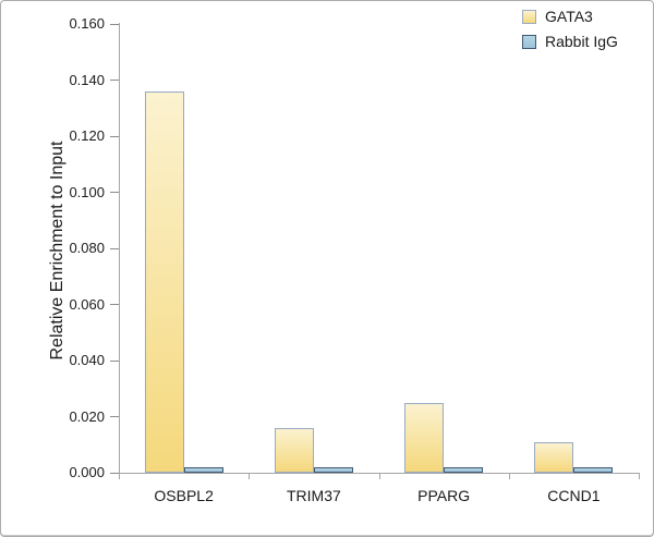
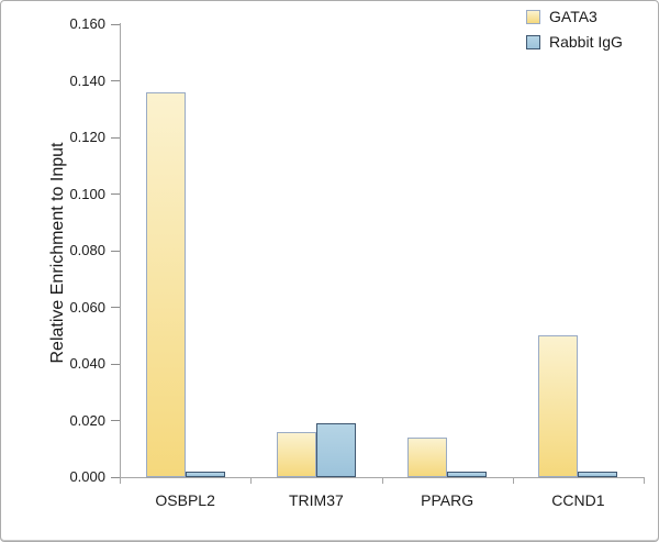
Rabbit IgG/TRIM37: 0.002 -> 0.019
GATA3/PPARG: 0.025 -> 0.014
GATA3/CCND1: 0.011 -> 0.050
